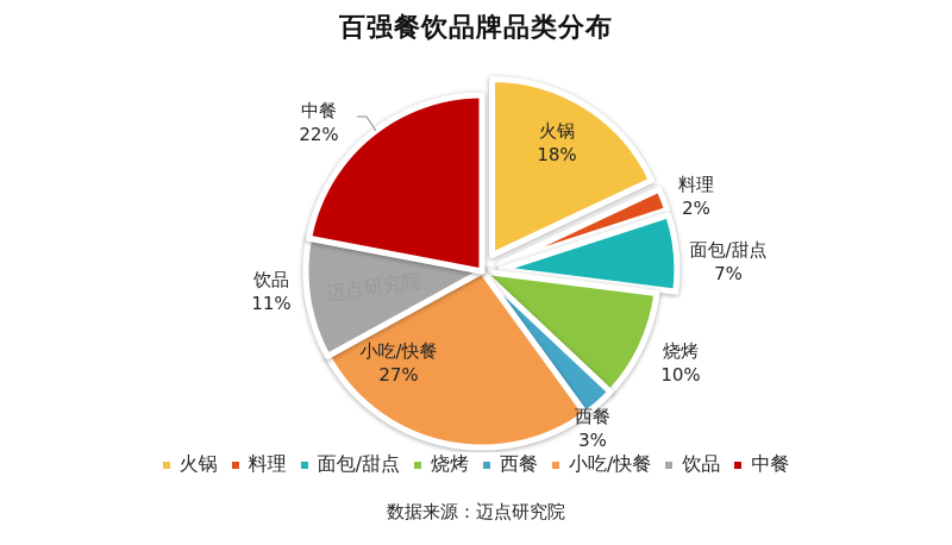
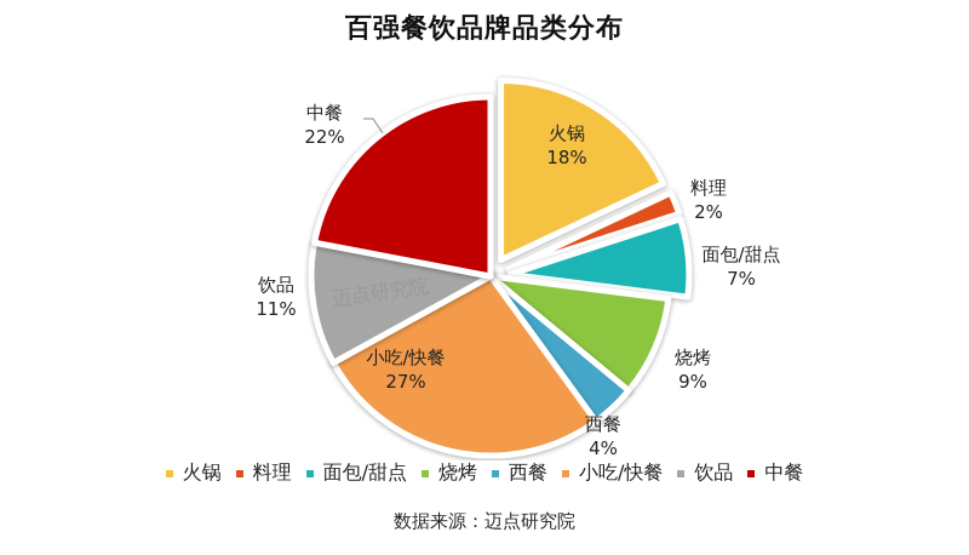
烧烤: 10% -> 9%
西餐: 3% -> 4%
